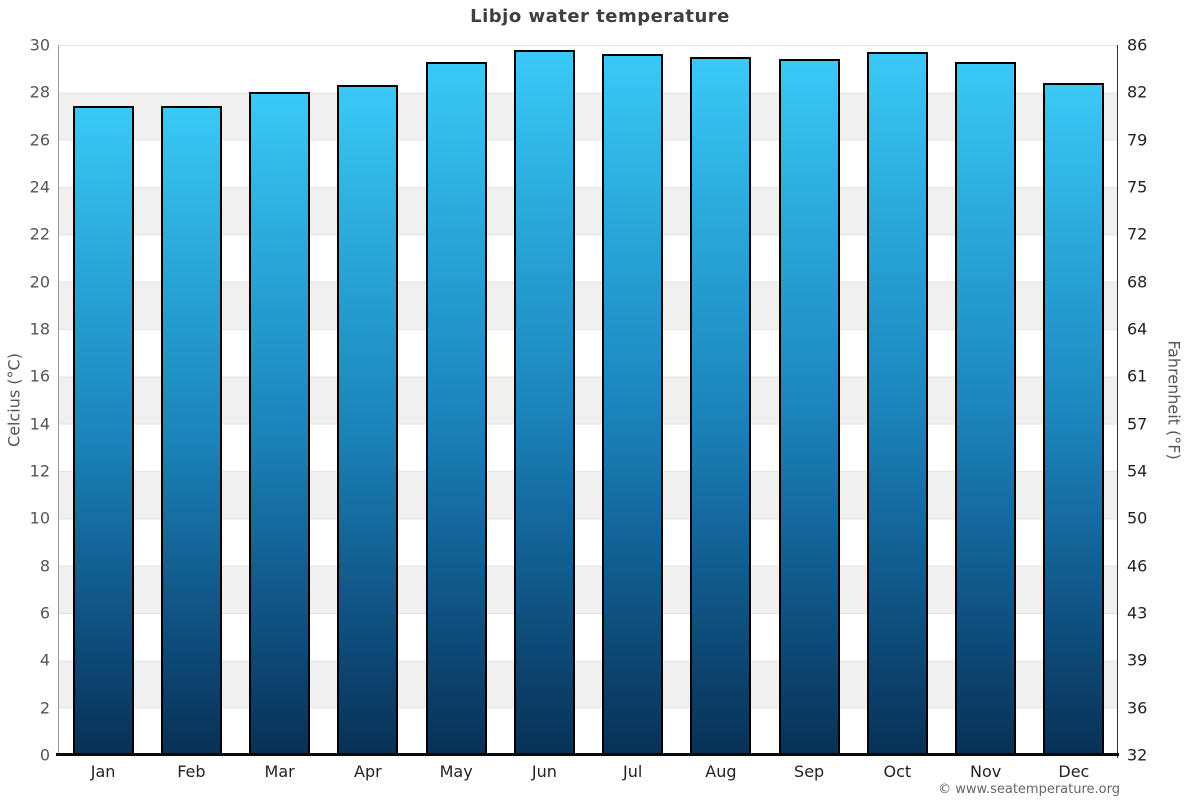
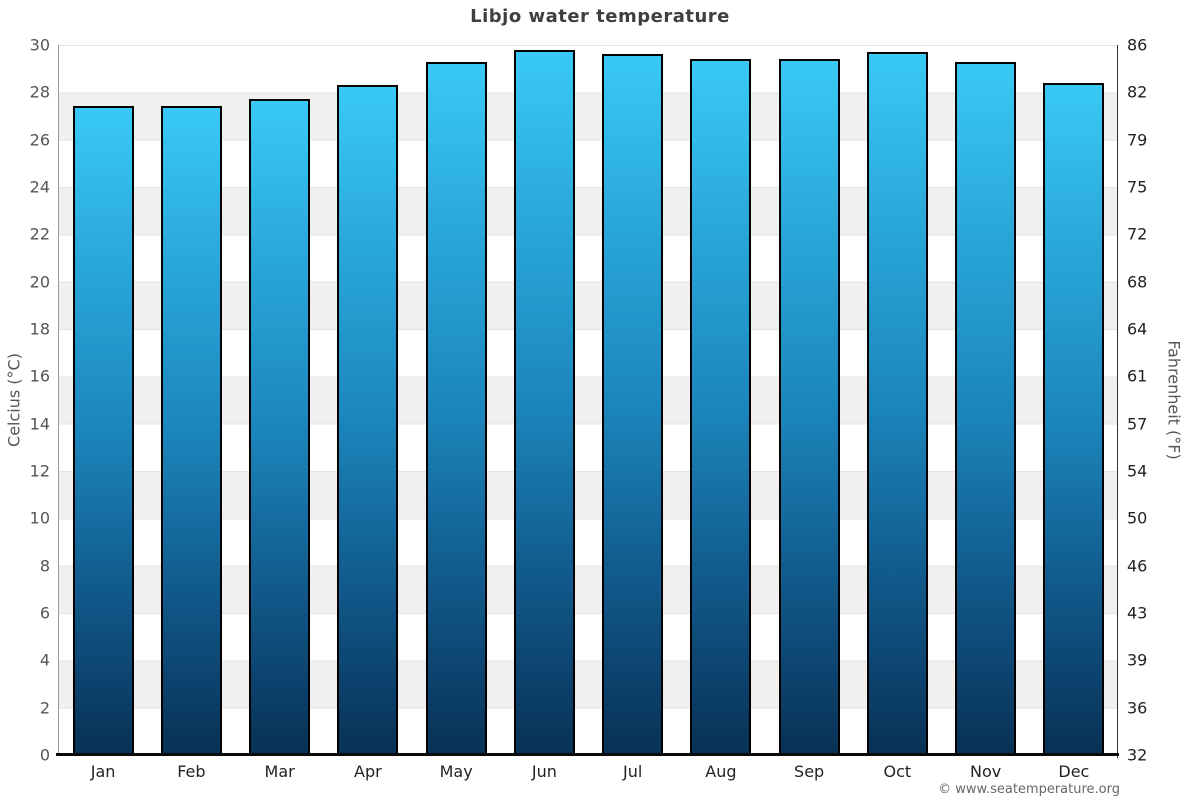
Mar: 28.0 -> 27.7
Aug: 29.5 -> 29.4
